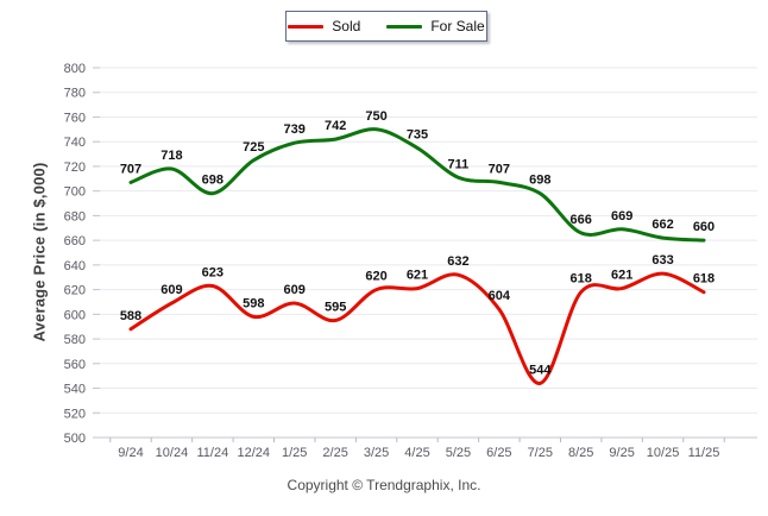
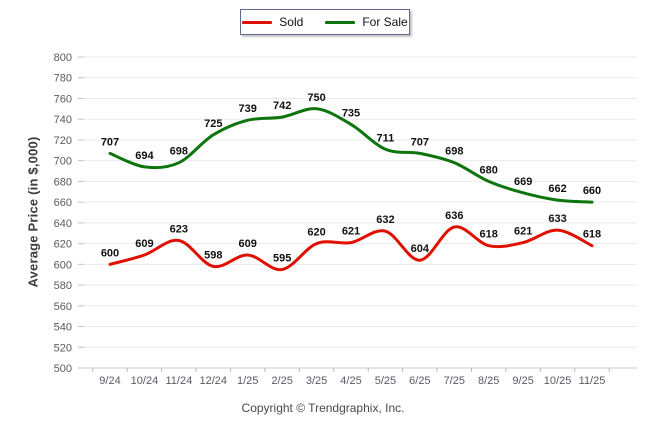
Sold/9/24: 588 -> 600
For Sale/10/24: 718 -> 694
Sold/7/25: 544 -> 636
For Sale/8/25: 666 -> 680
